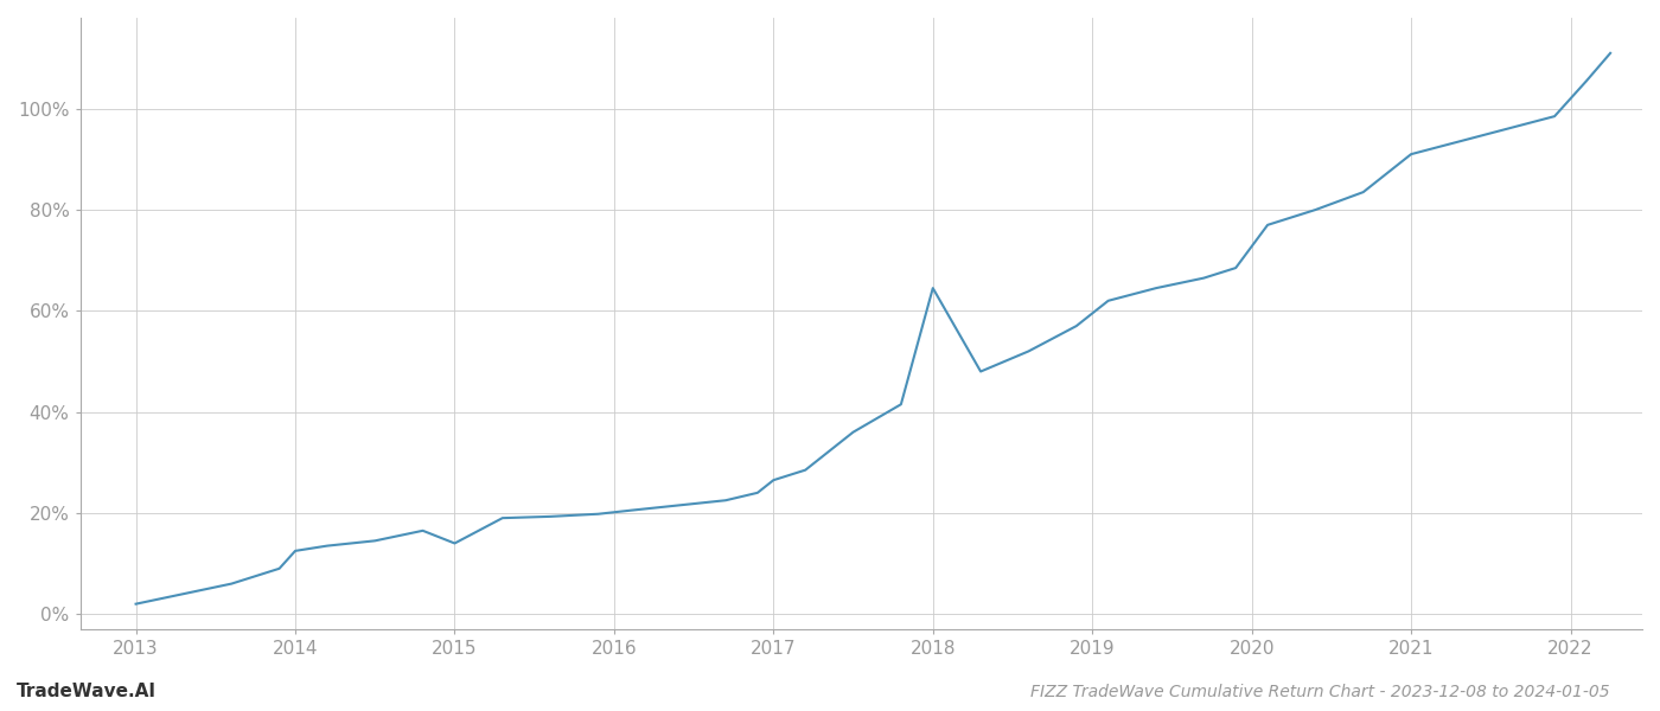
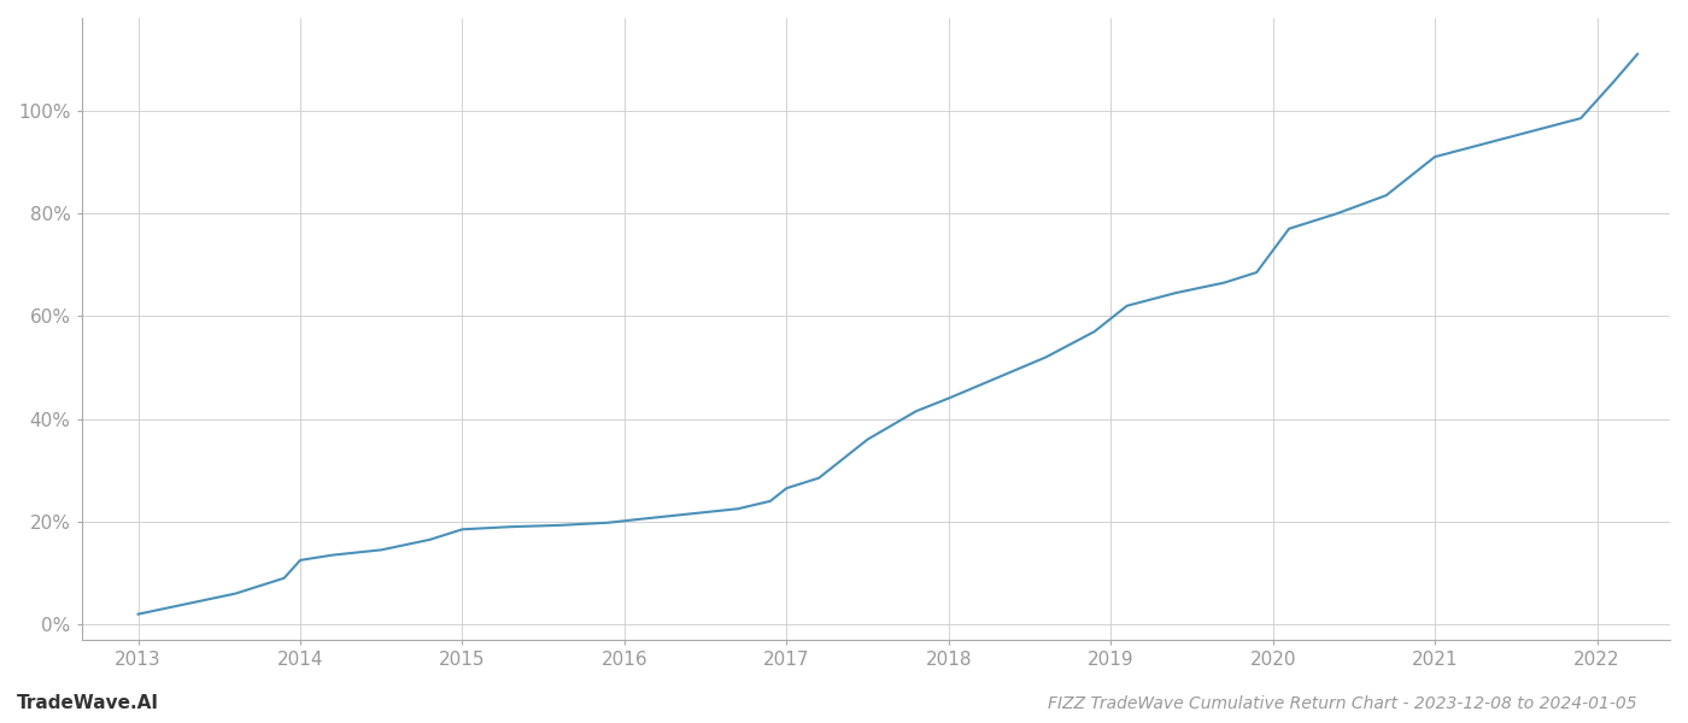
2015: 14.0% -> 18.5%
2018: 64.5% -> 44.0%
